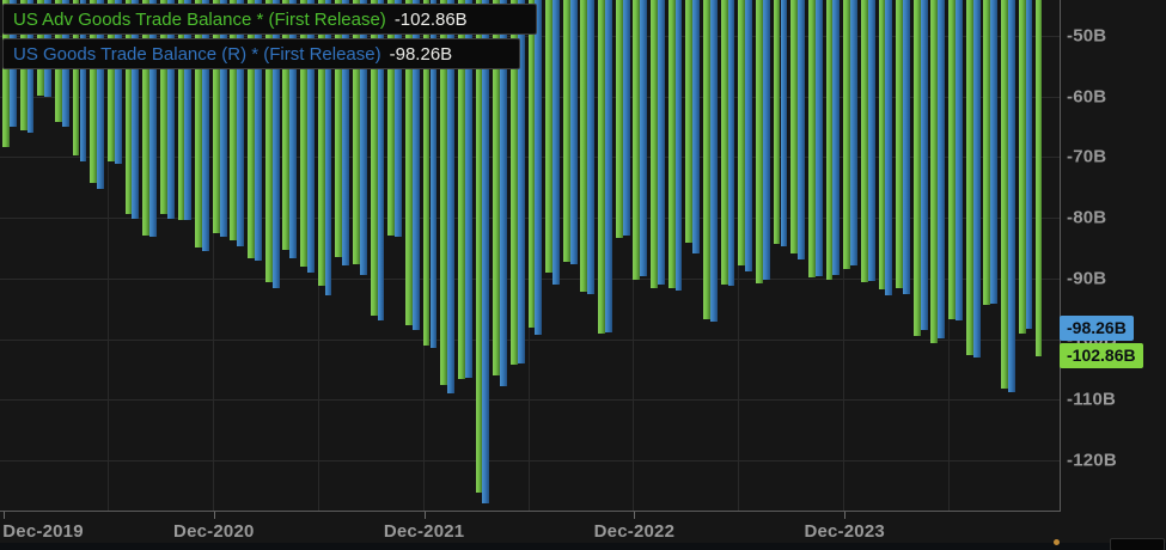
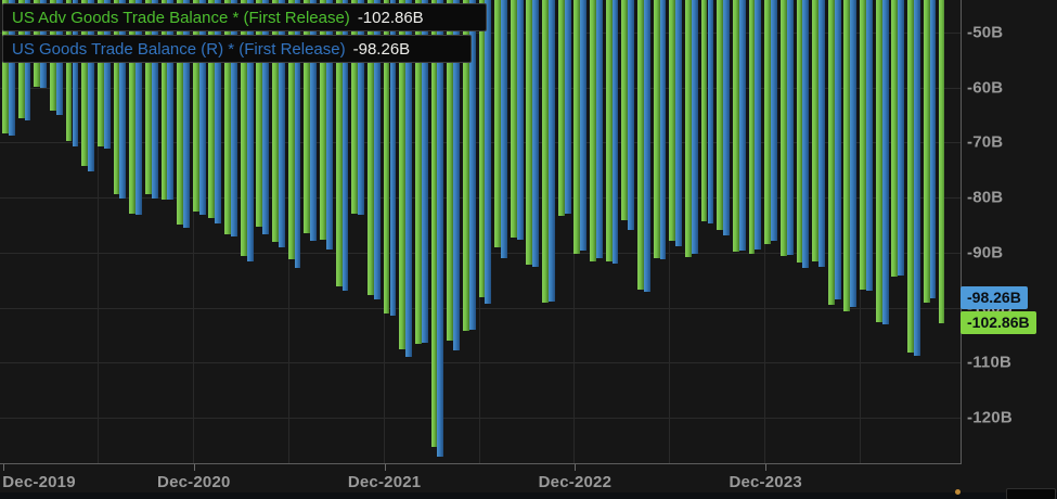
US Goods Trade Balance (R) * (First Release)/Dec-2019: -65B -> -69B
